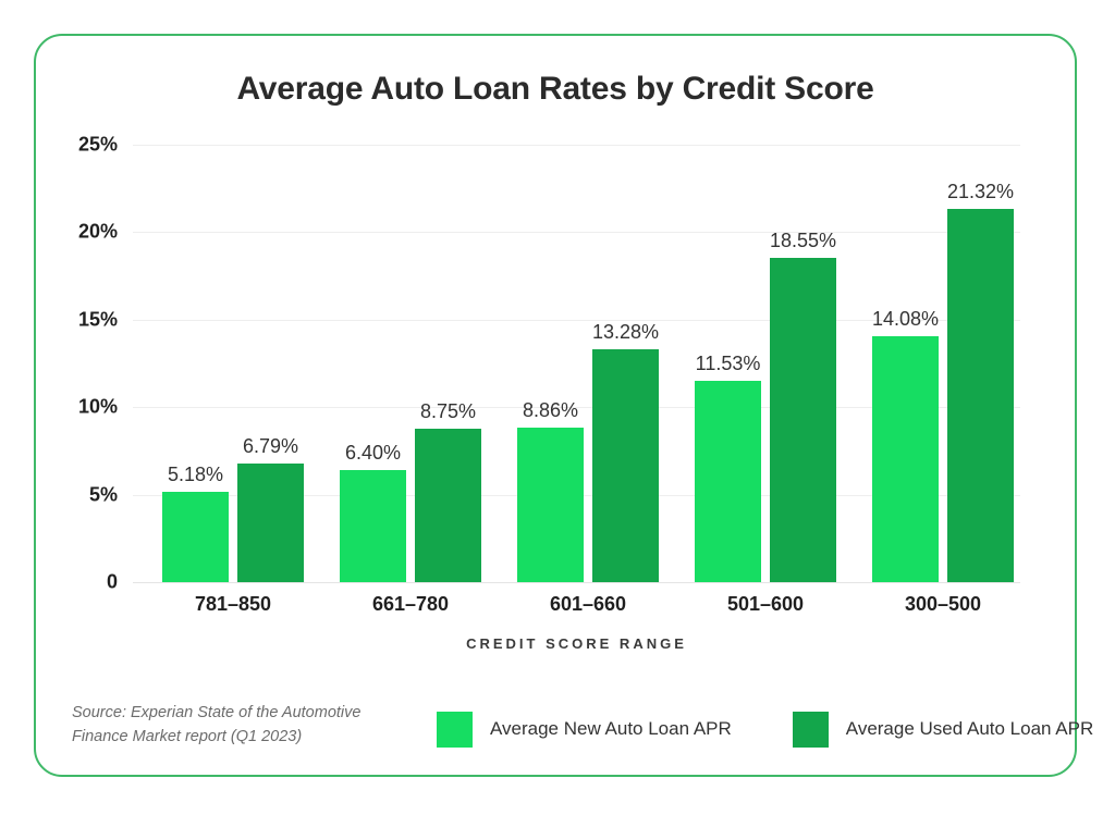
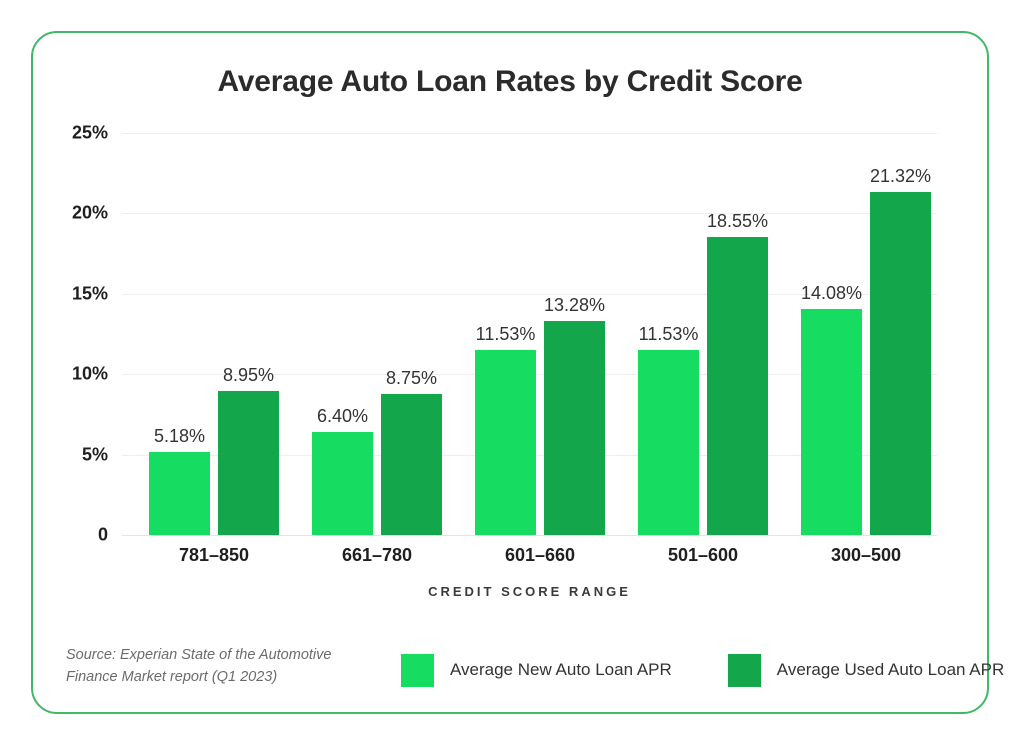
Average Used Auto Loan APR/781–850: 6.79% -> 8.95%
Average New Auto Loan APR/601–660: 8.86% -> 11.53%
